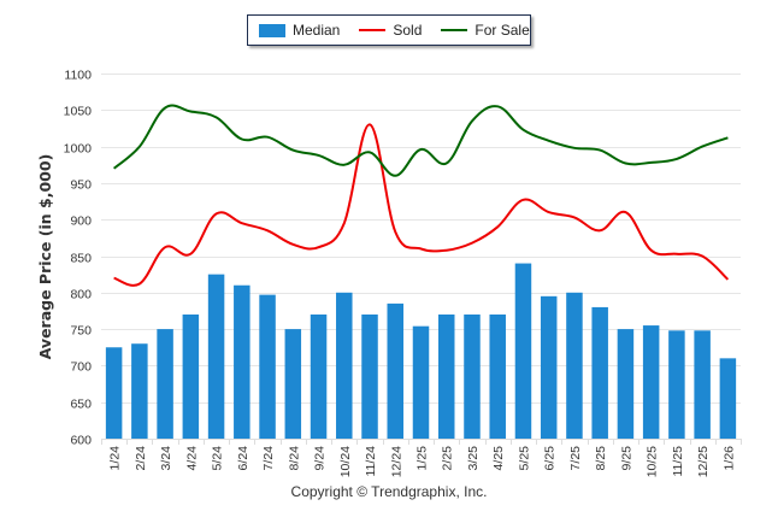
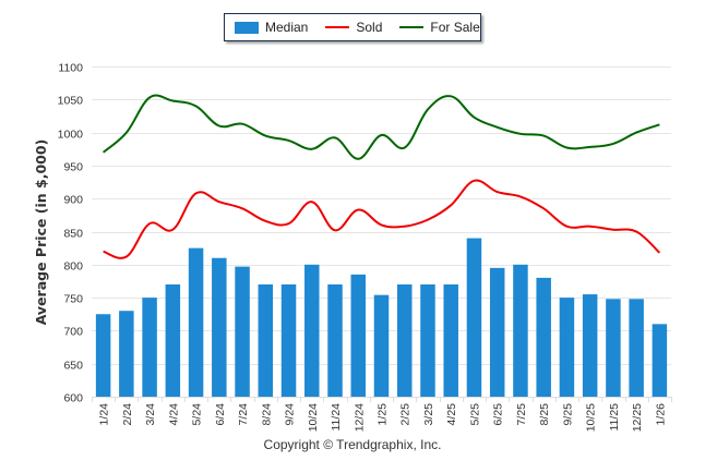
Median/8/24: 750 -> 770
Sold/11/24: 1030 -> 850
Sold/9/25: 910 -> 860
